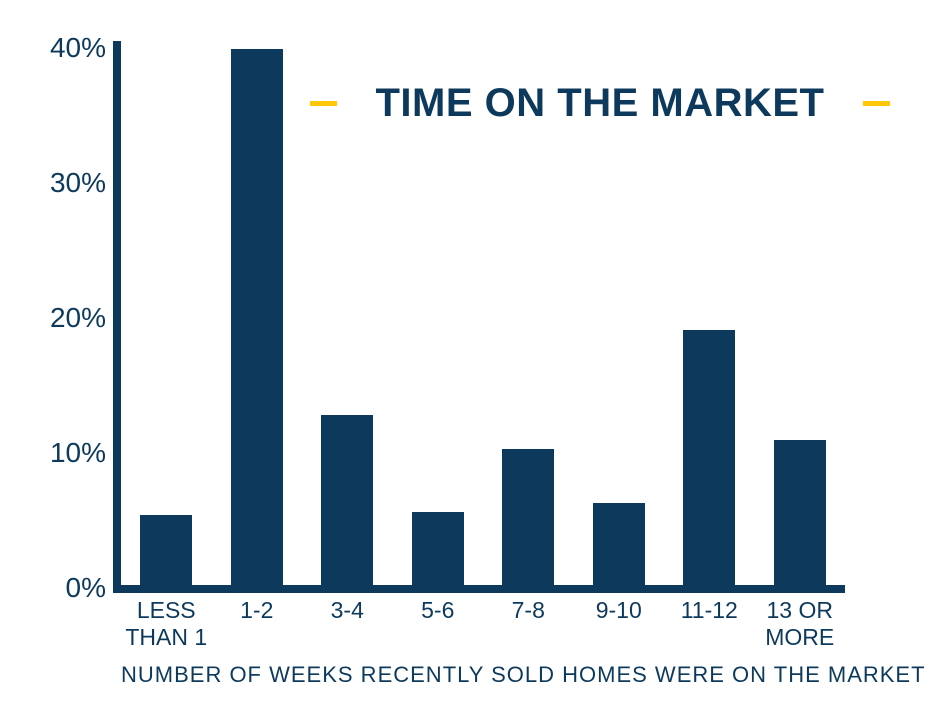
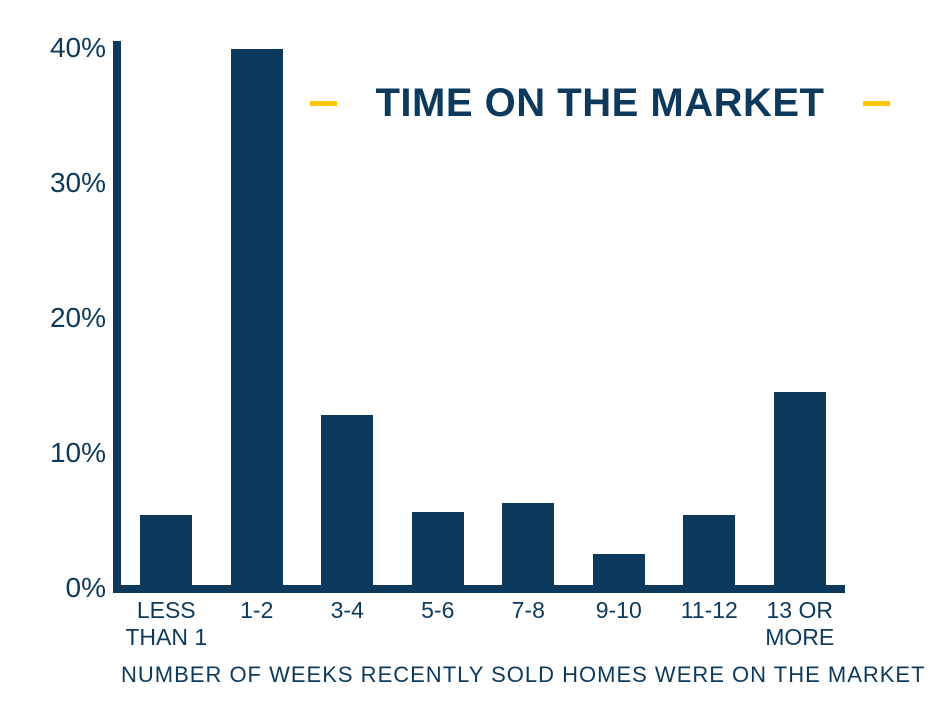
7-8: 10.3% -> 6.3%
9-10: 6.3% -> 2.5%
11-12: 19.1% -> 5.4%
13 OR MORE: 11.0% -> 14.5%
